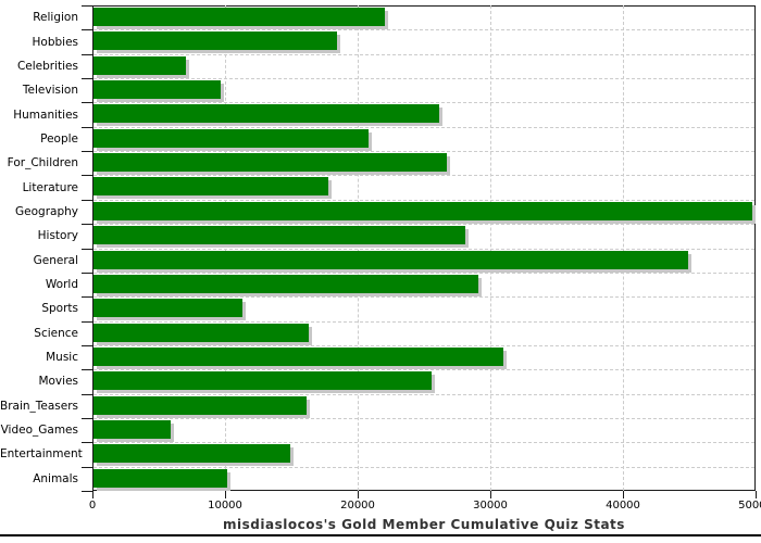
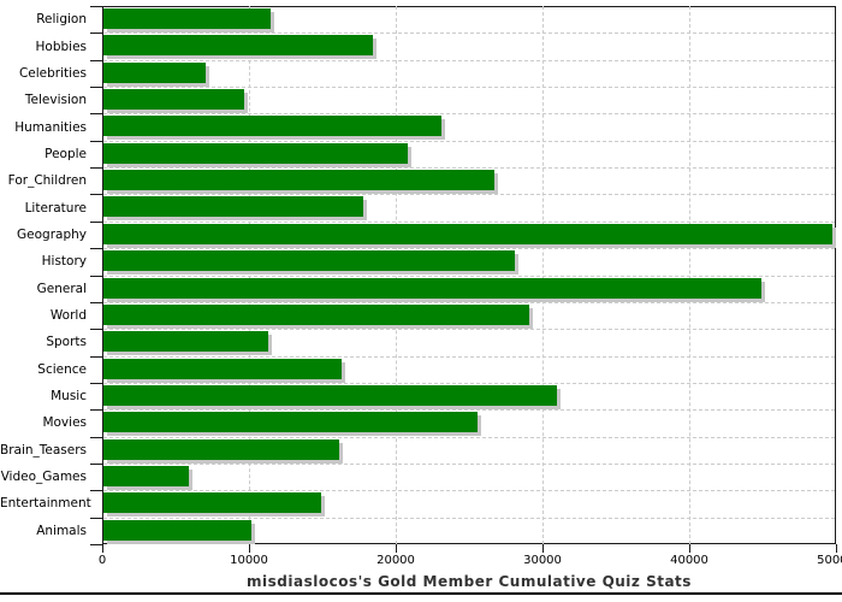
Religion: 22000 -> 11400
Humanities: 26100 -> 23000
